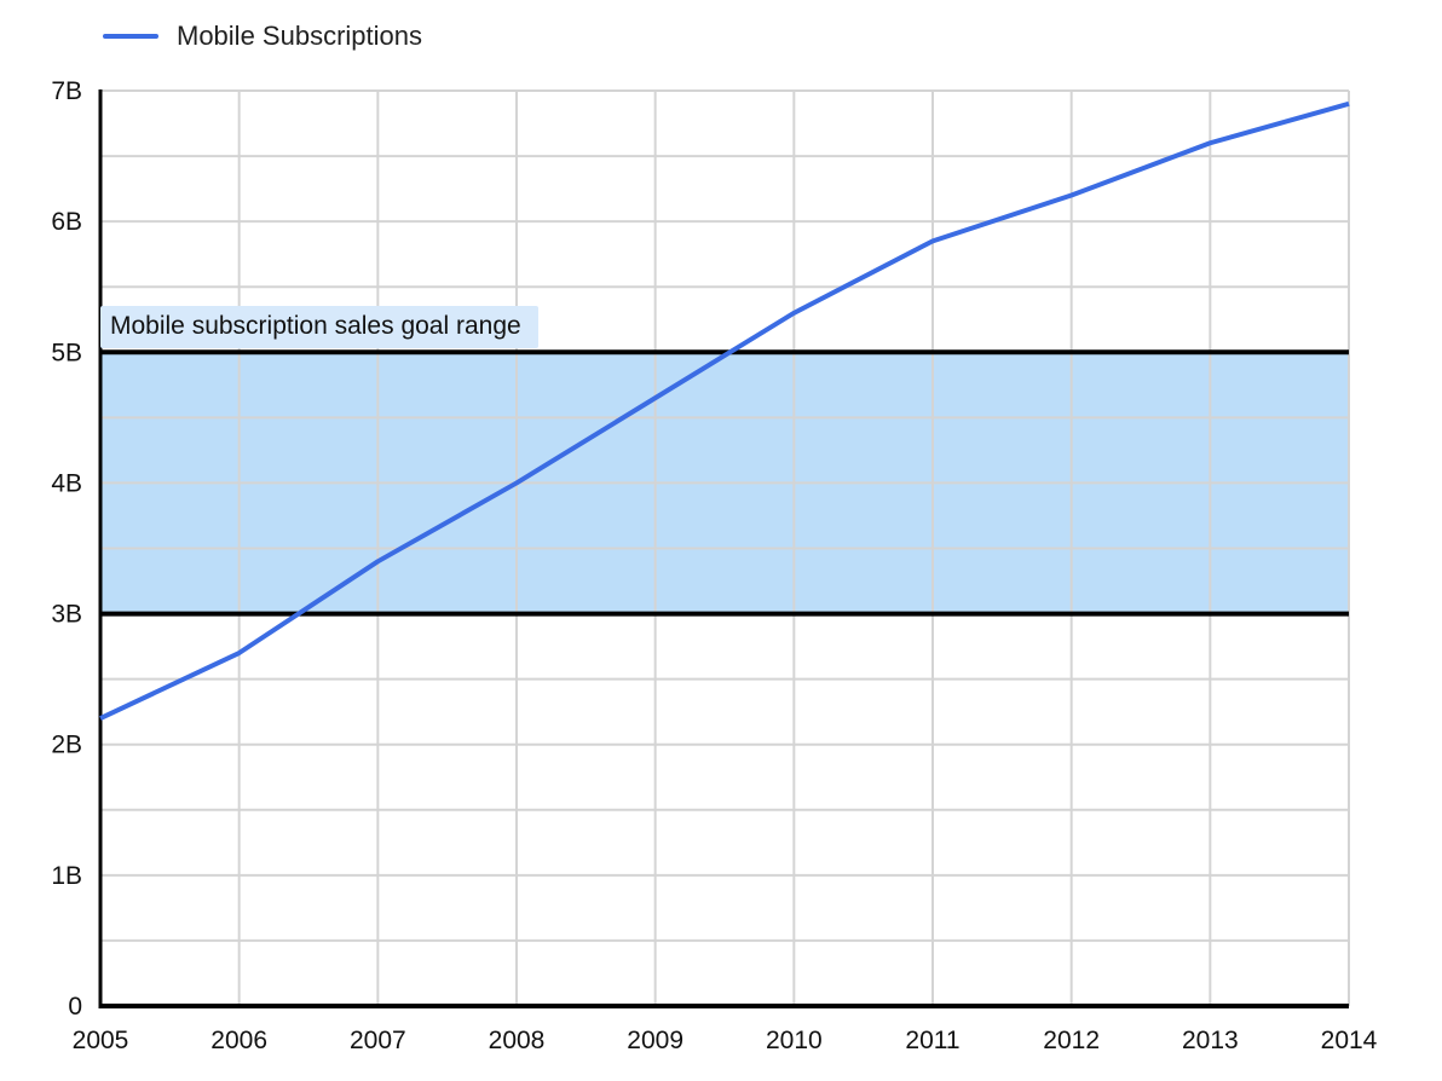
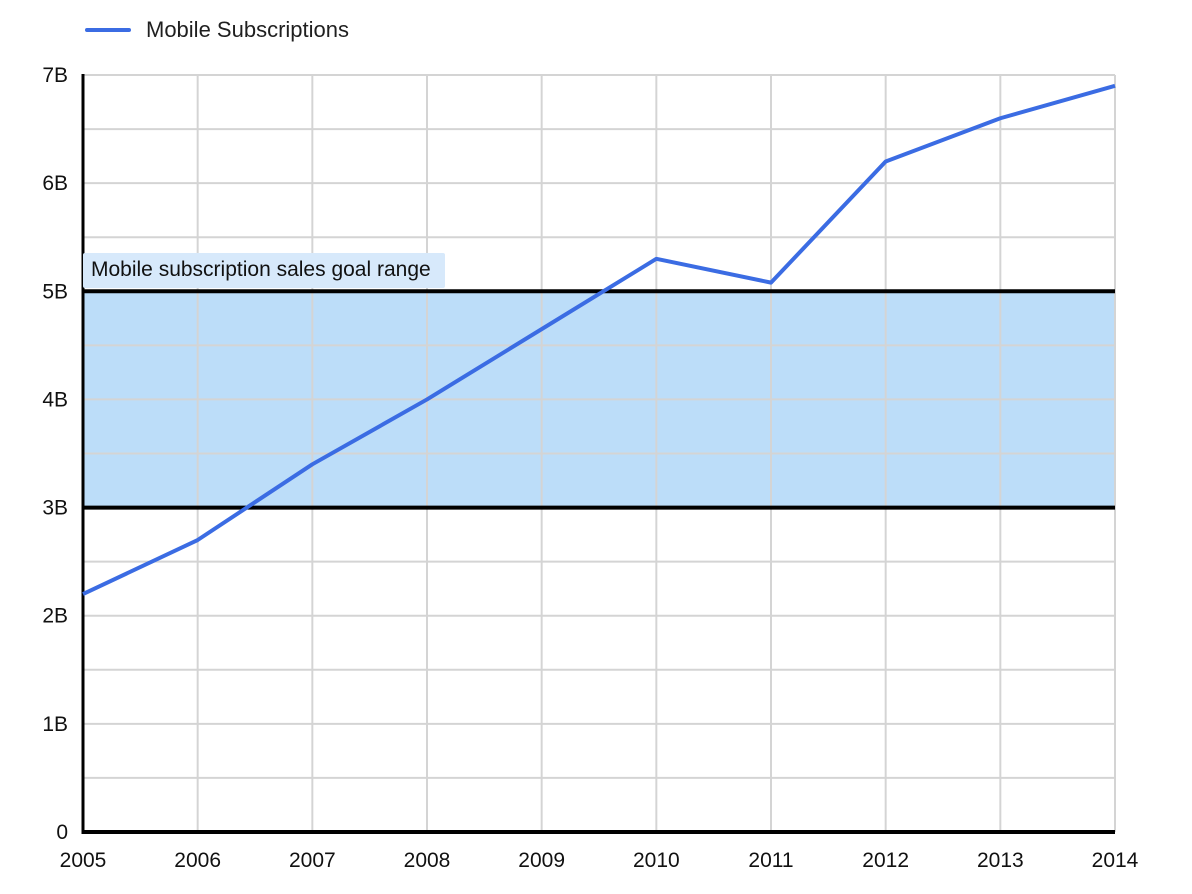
2011: 5.85B -> 5.08B
